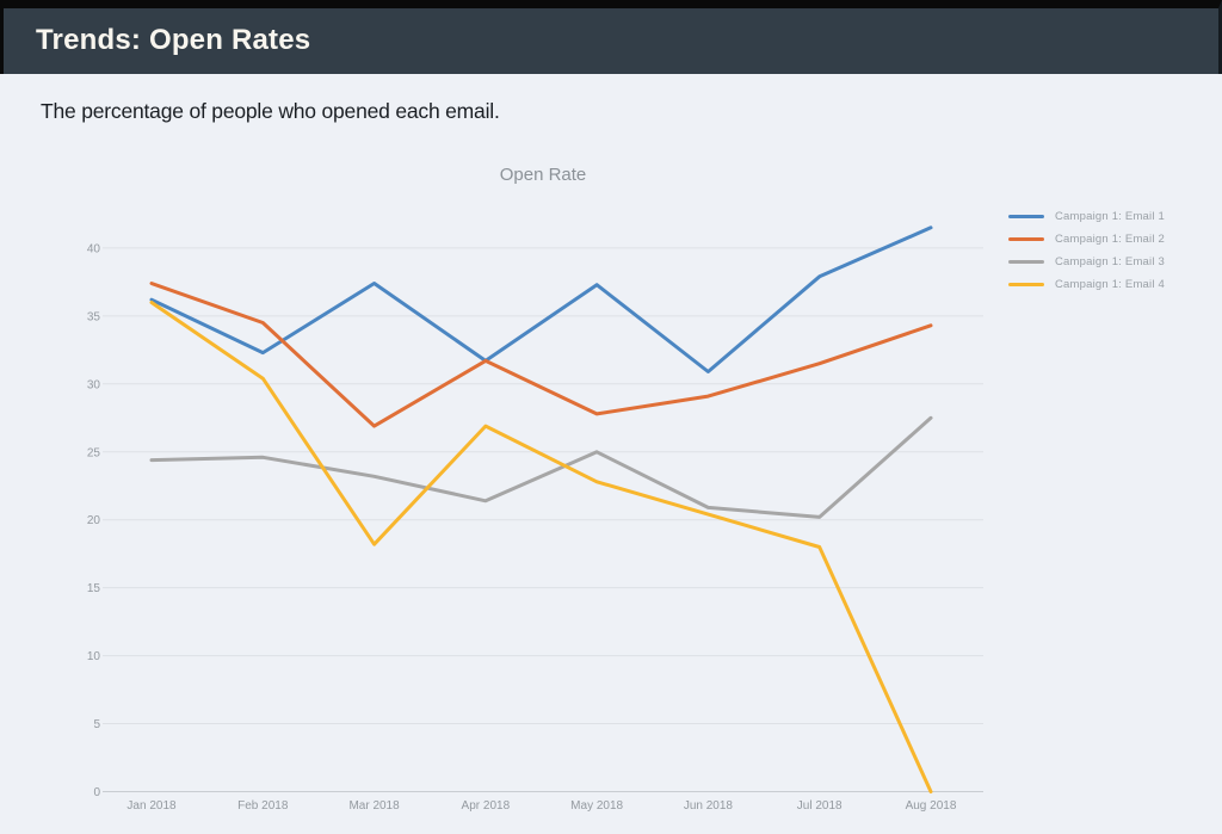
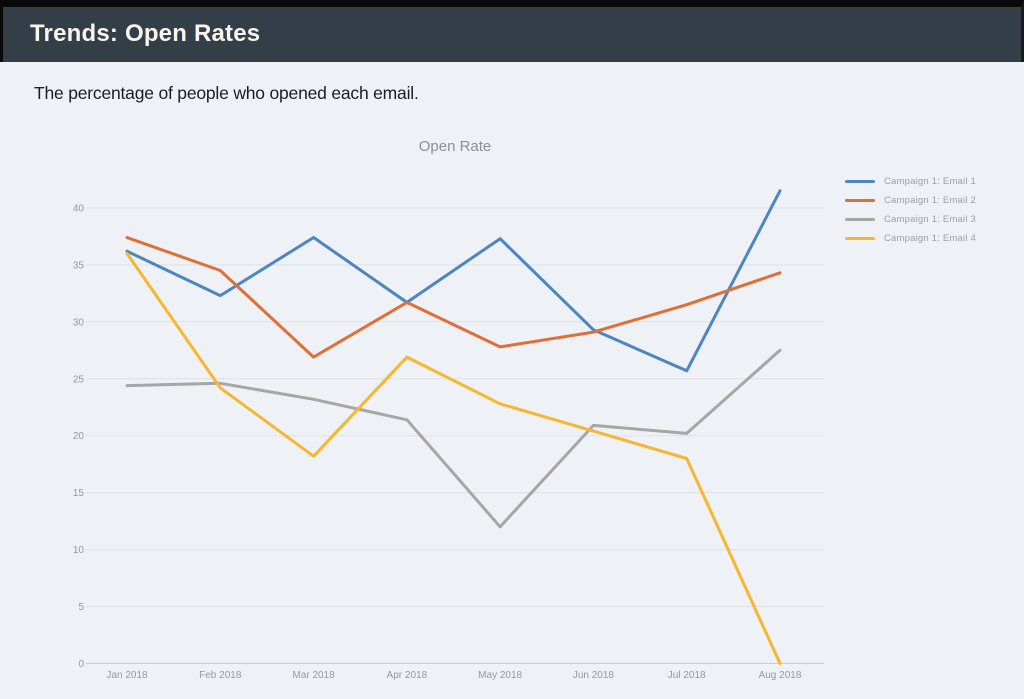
Campaign 1: Email 4/Feb 2018: 30.4 -> 24.2
Campaign 1: Email 3/May 2018: 25.0 -> 12.0
Campaign 1: Email 1/Jun 2018: 30.9 -> 29.3
Campaign 1: Email 1/Jul 2018: 37.9 -> 25.7
